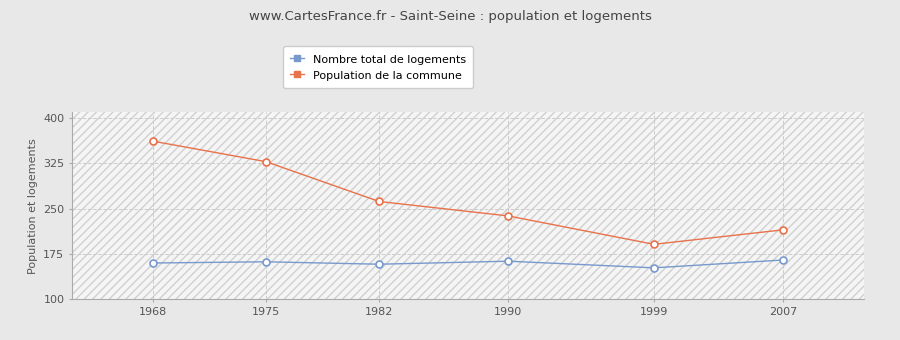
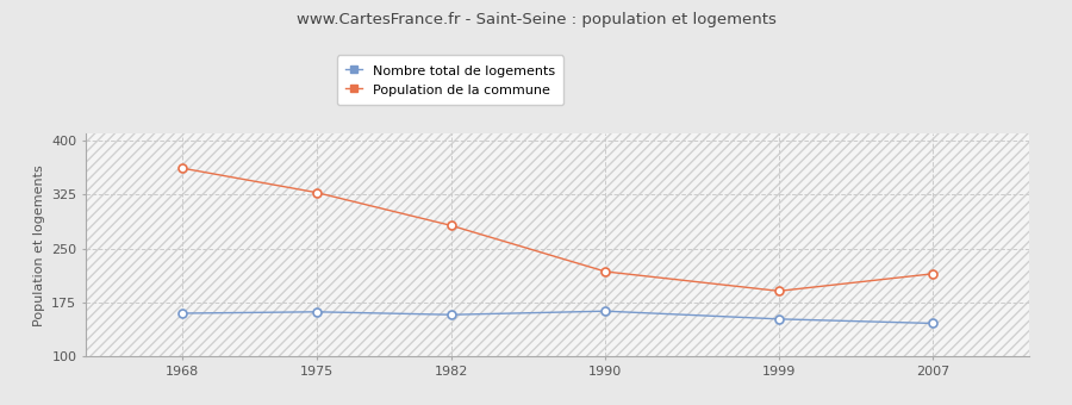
Population de la commune/1982: 262 -> 282
Population de la commune/1990: 238 -> 218
Nombre total de logements/2007: 165 -> 146
